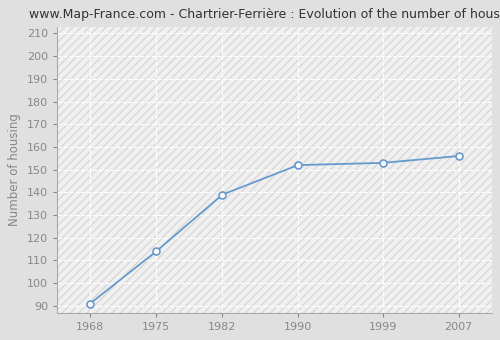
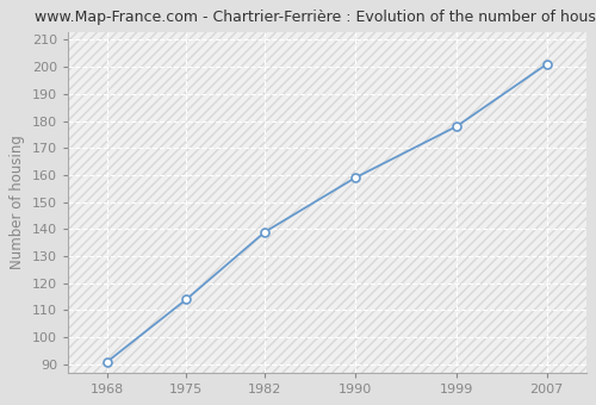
1990: 152 -> 159
1999: 153 -> 178
2007: 156 -> 201
